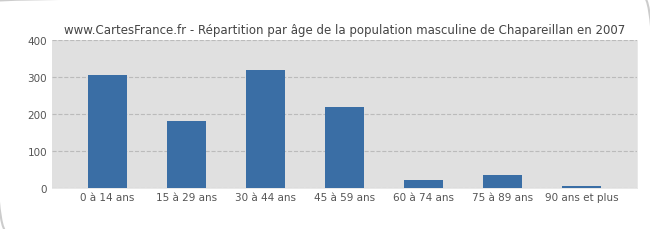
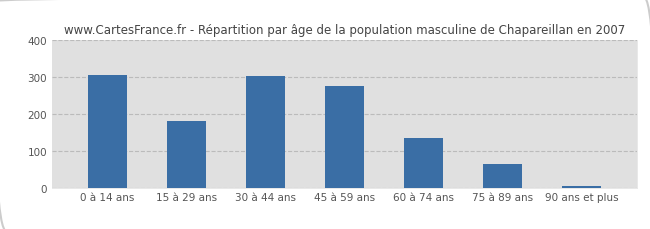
30 à 44 ans: 320 -> 304
45 à 59 ans: 220 -> 276
60 à 74 ans: 20 -> 136
75 à 89 ans: 35 -> 64
